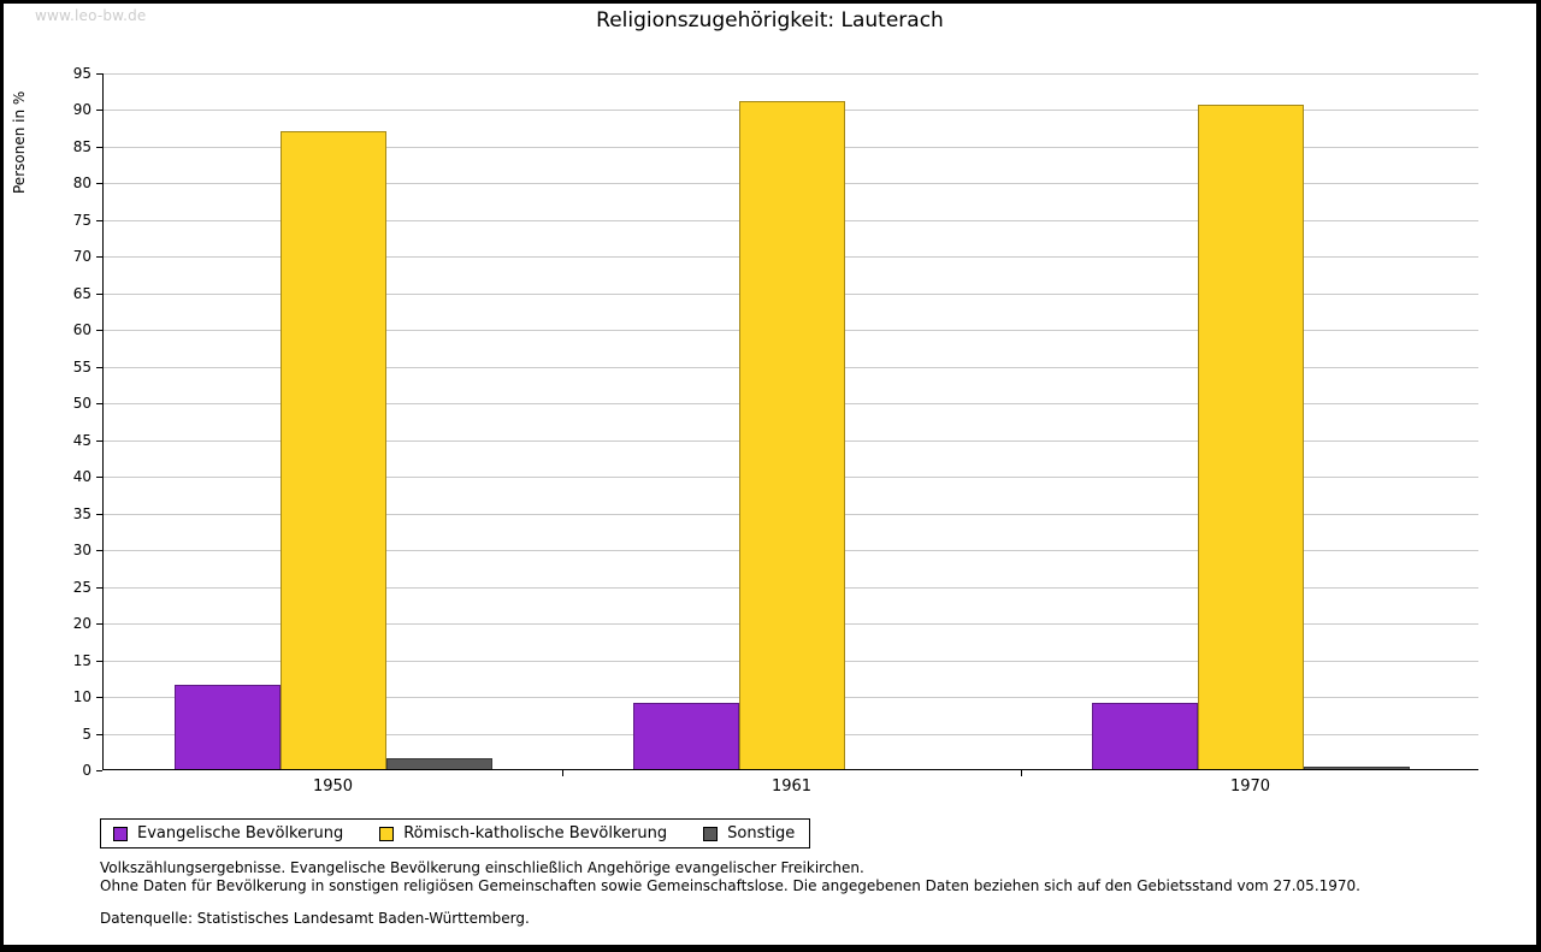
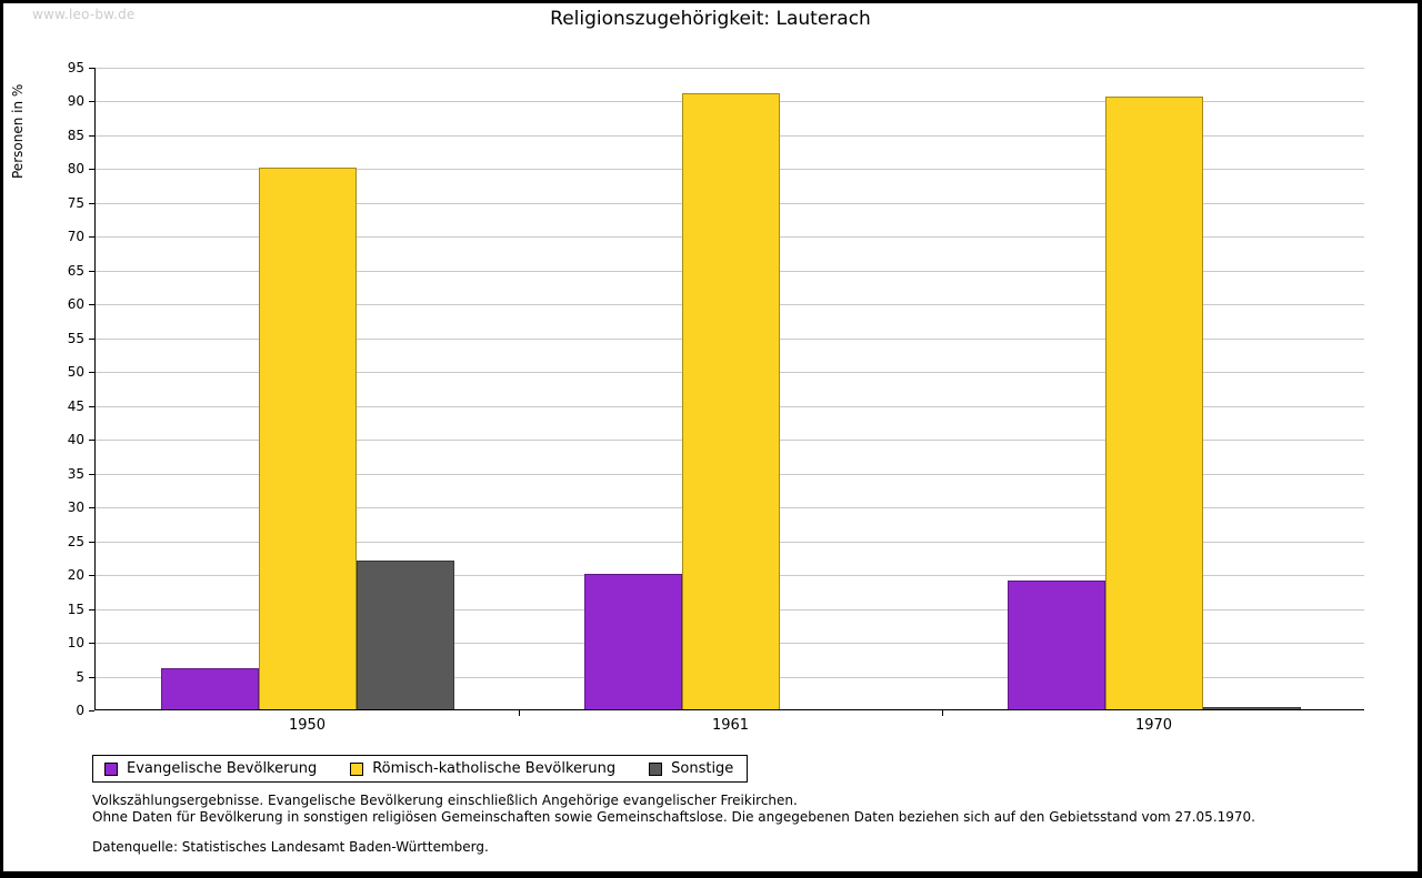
Evangelische Bevölkerung/1950: 12 -> 6
Römisch-katholische Bevölkerung/1950: 87 -> 80
Sonstige/1950: 2 -> 22
Evangelische Bevölkerung/1961: 9 -> 20
Evangelische Bevölkerung/1970: 9 -> 19
